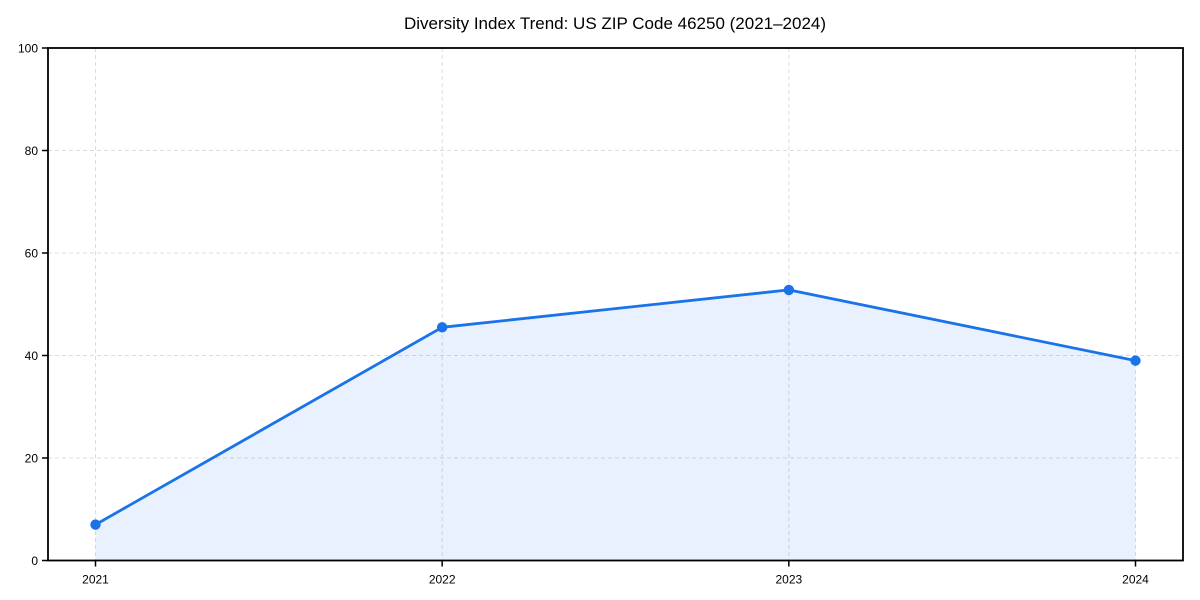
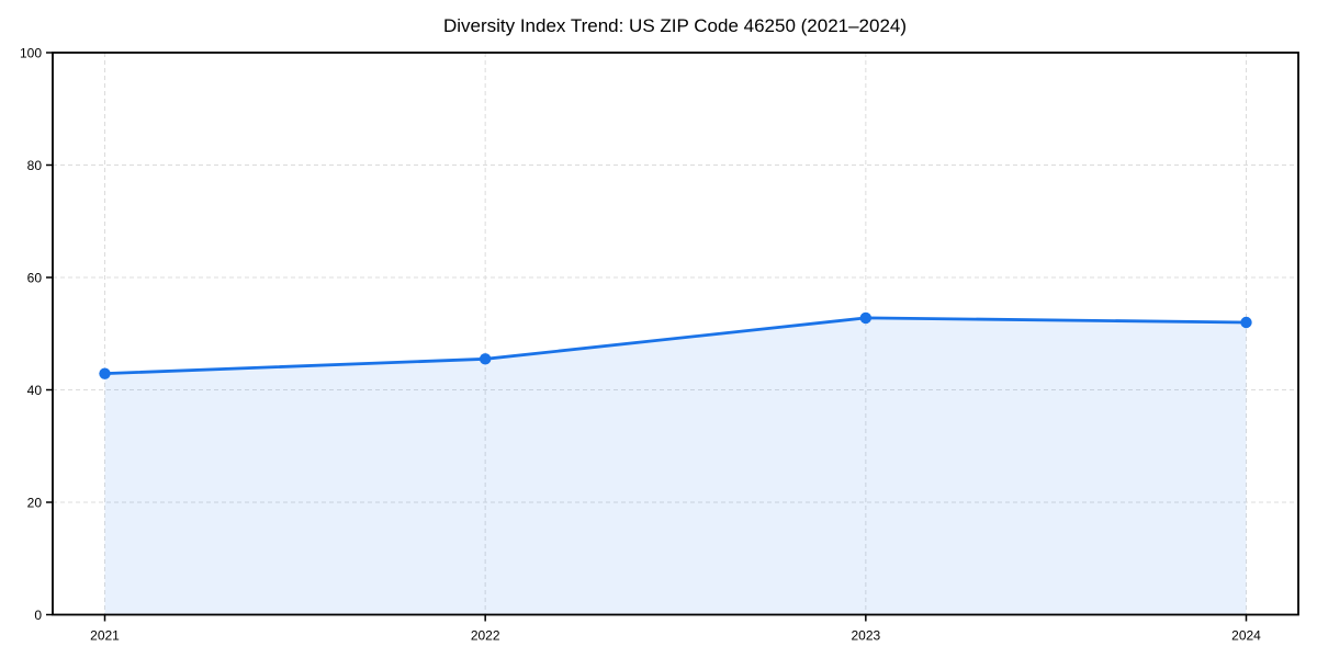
2021: 7 -> 43
2024: 39 -> 52
